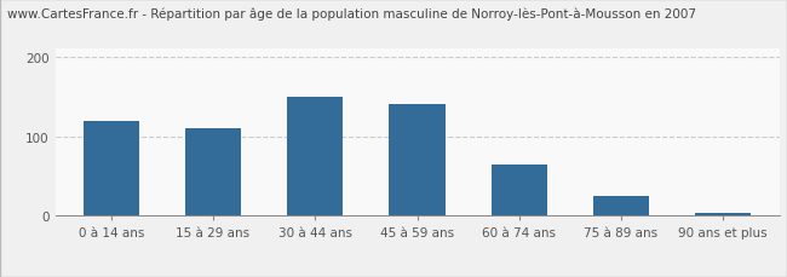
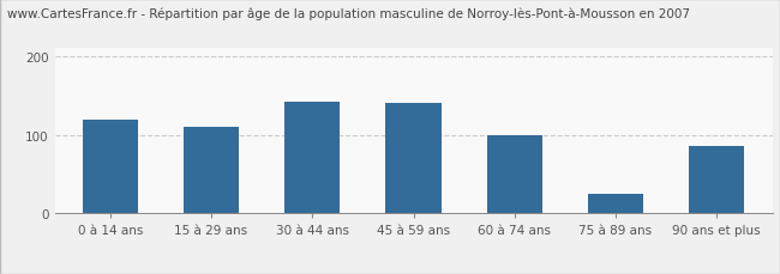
30 à 44 ans: 150 -> 142
60 à 74 ans: 65 -> 100
90 ans et plus: 3 -> 86
